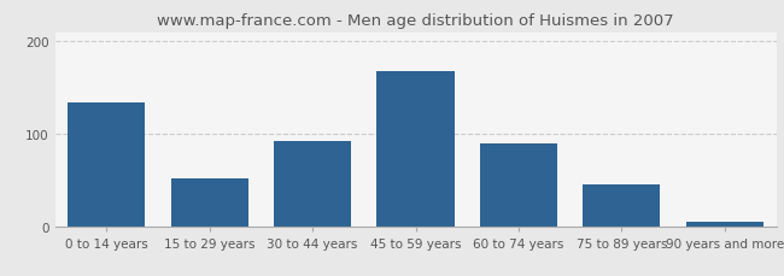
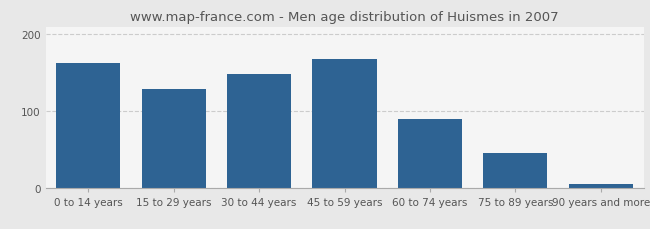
0 to 14 years: 134 -> 163
15 to 29 years: 52 -> 128
30 to 44 years: 92 -> 148
